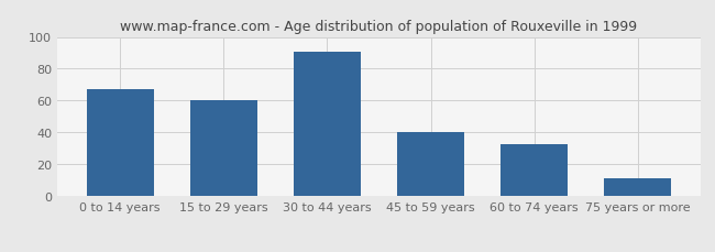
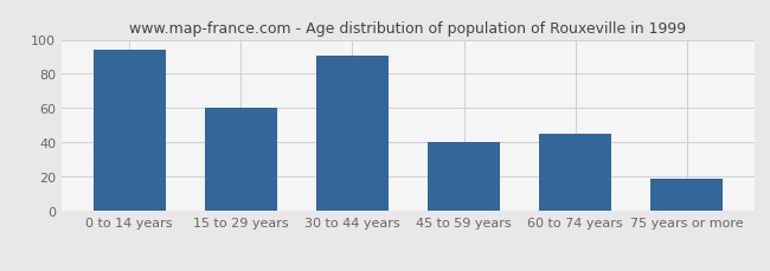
0 to 14 years: 67 -> 94
60 to 74 years: 33 -> 45
75 years or more: 11 -> 19
